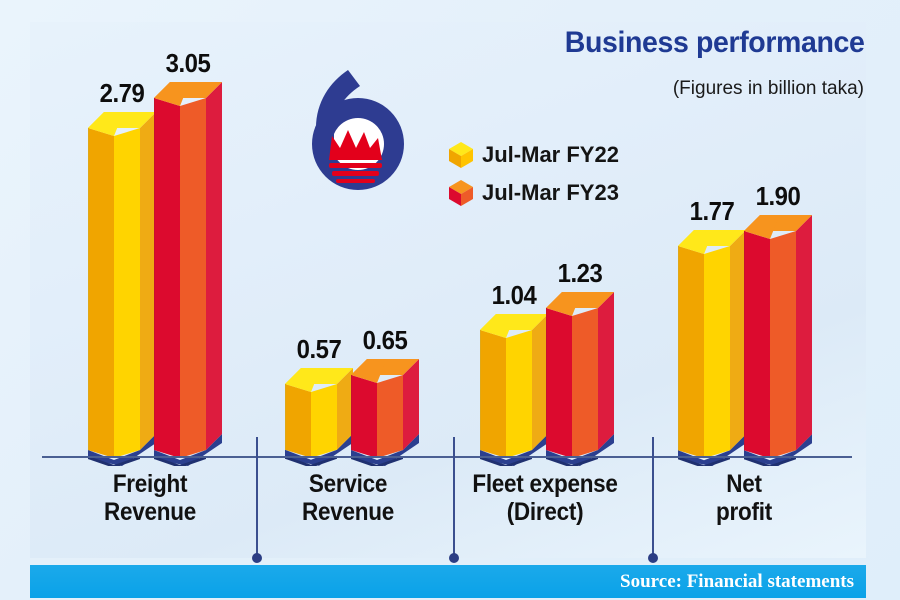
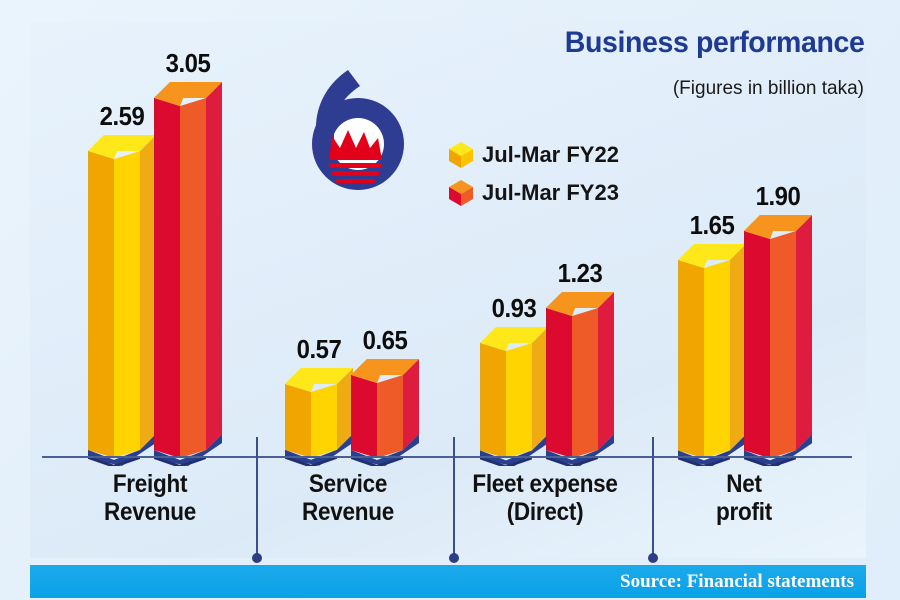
Jul-Mar FY22/Freight Revenue: 2.79 -> 2.59
Jul-Mar FY22/Fleet expense (Direct): 1.04 -> 0.93
Jul-Mar FY22/Net profit: 1.77 -> 1.65
